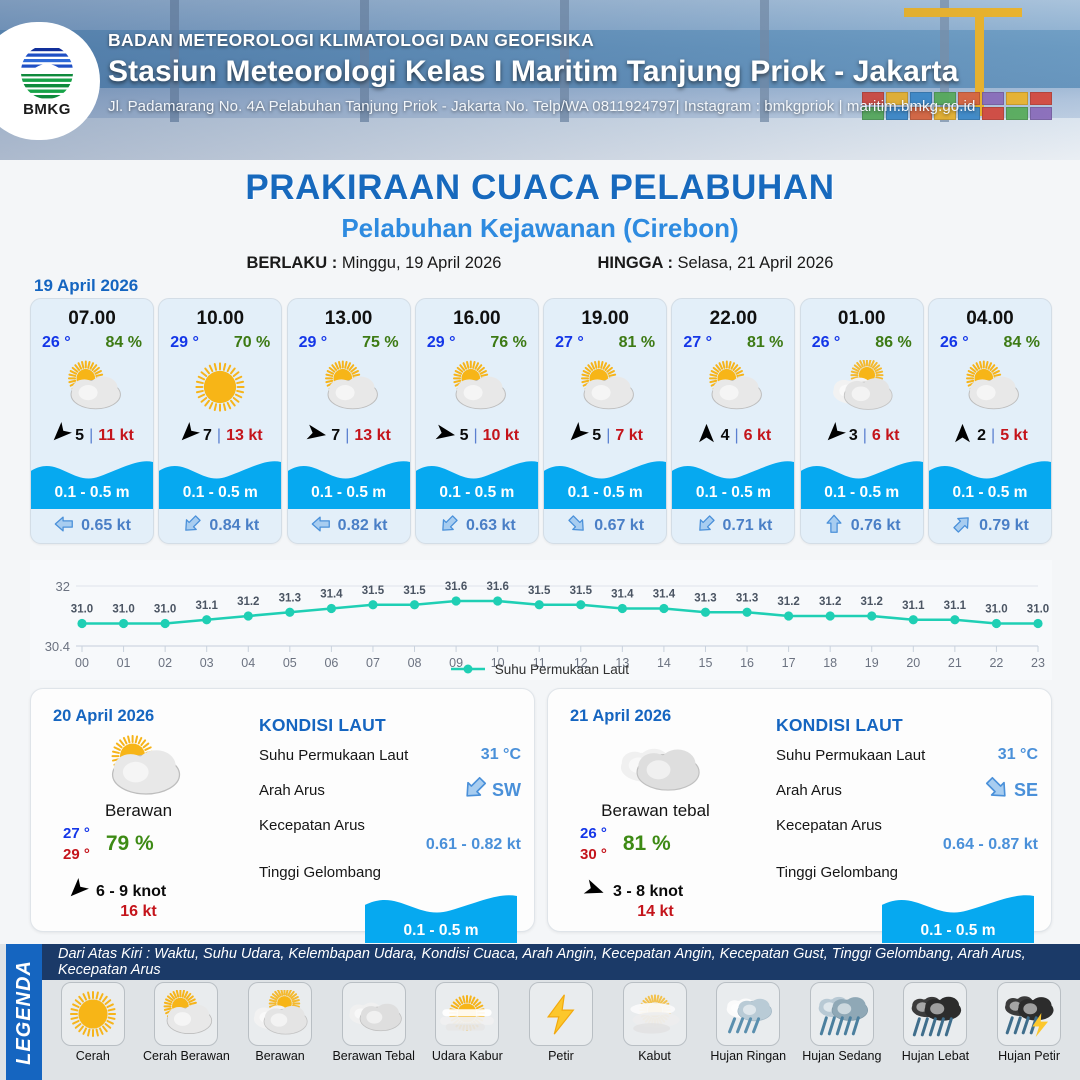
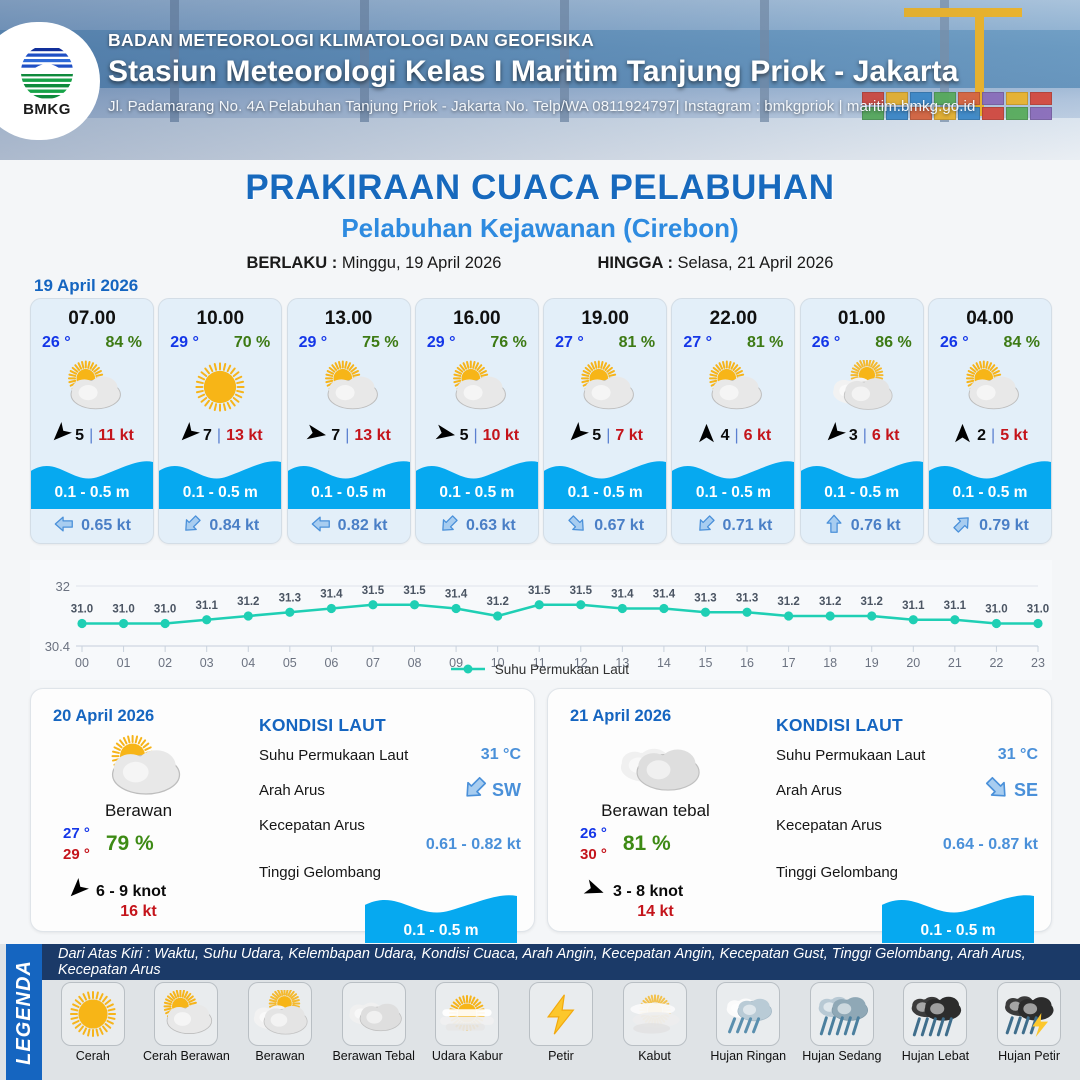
09: 31.6 -> 31.4
10: 31.6 -> 31.2
